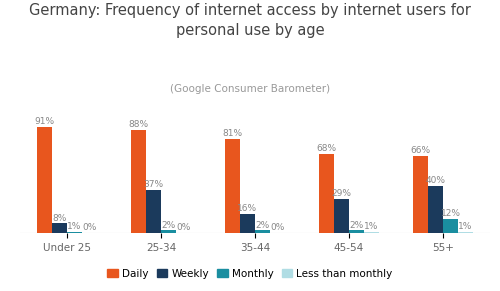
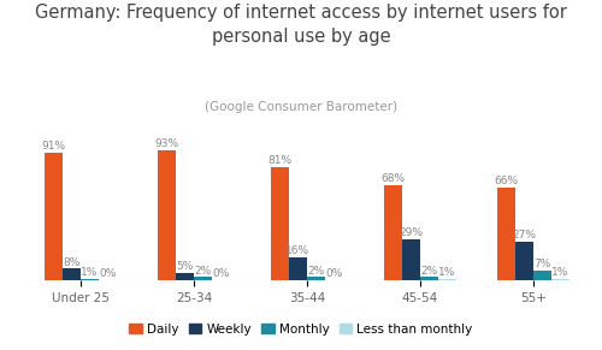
Daily/25-34: 88% -> 93%
Weekly/25-34: 37% -> 5%
Weekly/55+: 40% -> 27%
Monthly/55+: 12% -> 7%
